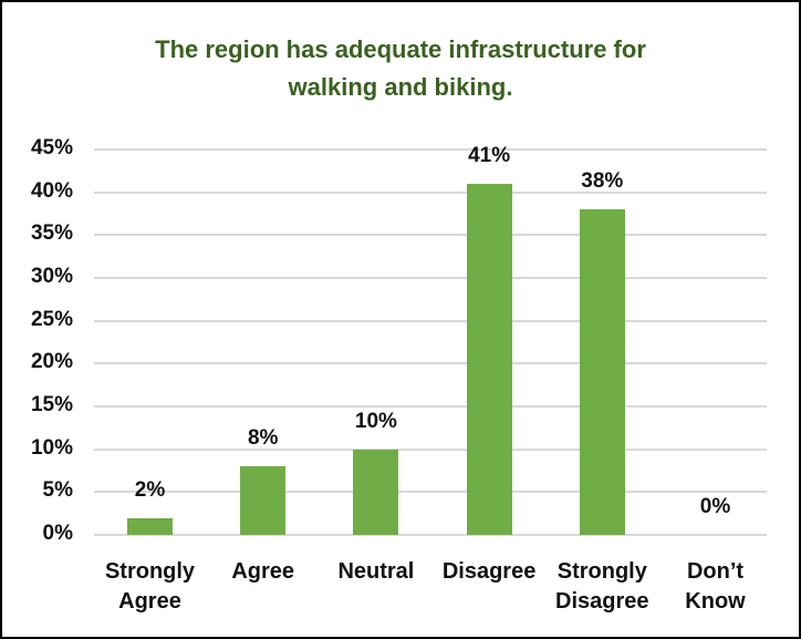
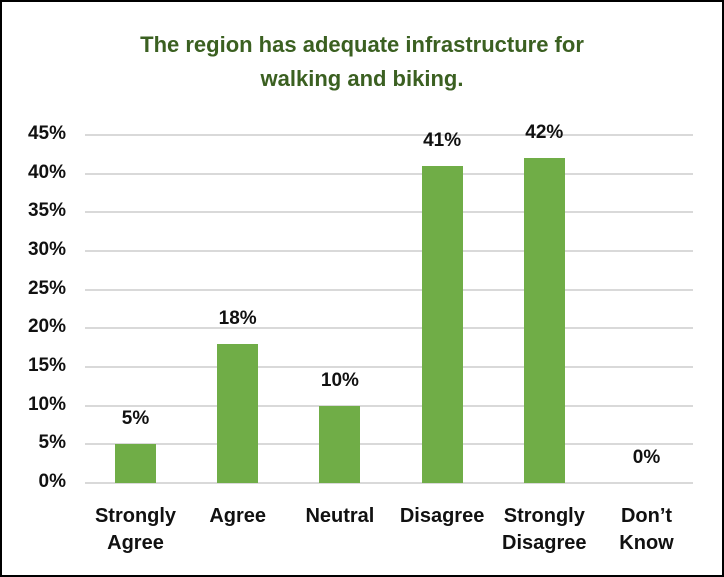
Strongly Agree: 2% -> 5%
Agree: 8% -> 18%
Strongly Disagree: 38% -> 42%
